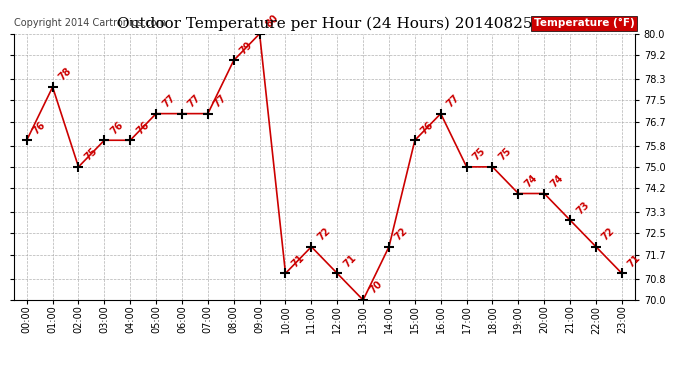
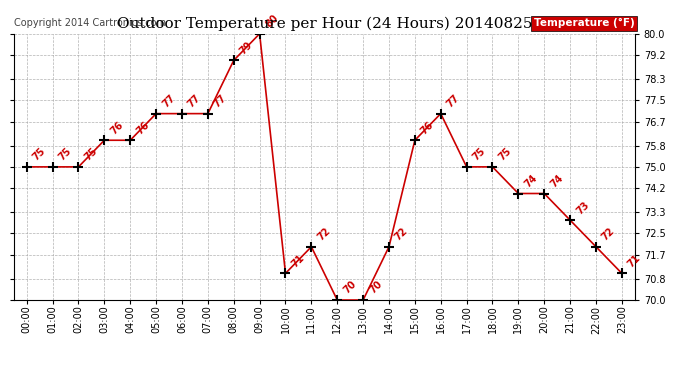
00:00: 76 -> 75
01:00: 78 -> 75
12:00: 71 -> 70
